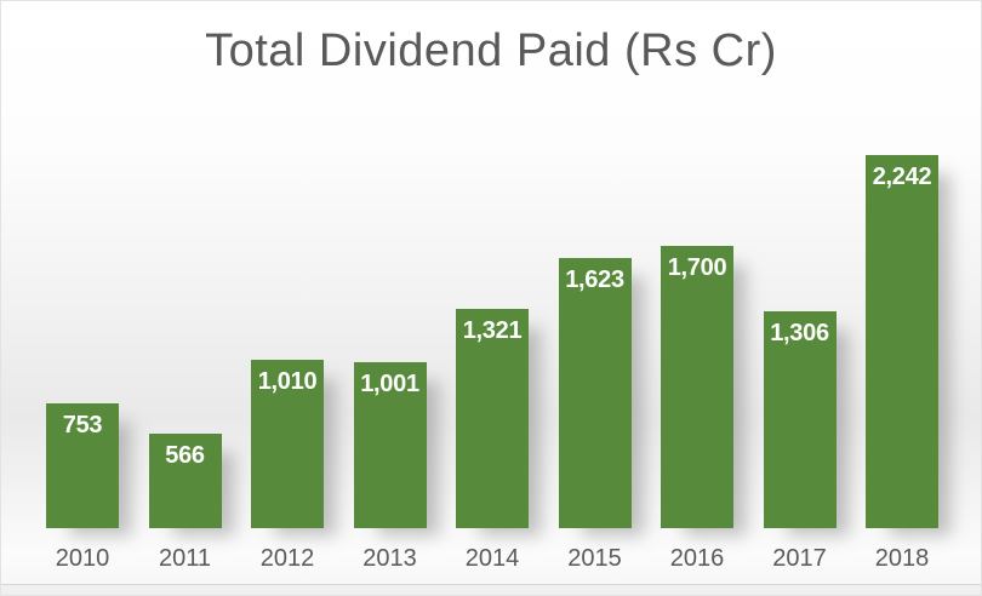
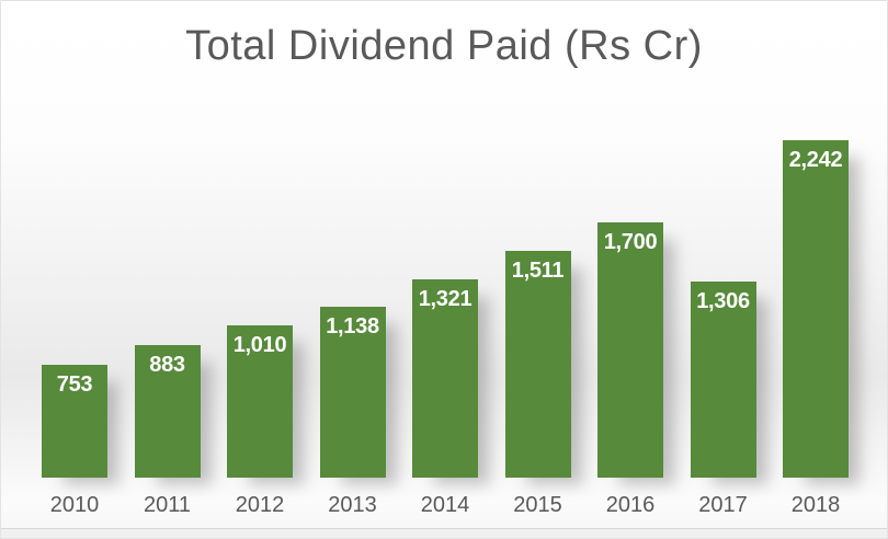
2011: 566 -> 883
2013: 1,001 -> 1,138
2015: 1,623 -> 1,511
